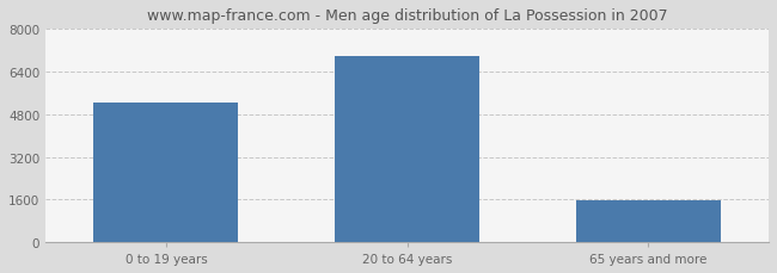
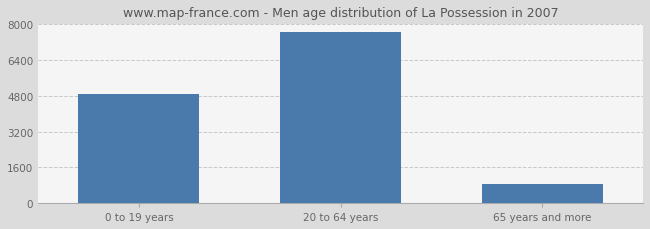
0 to 19 years: 5250 -> 4900
20 to 64 years: 7000 -> 7650
65 years and more: 1550 -> 850
